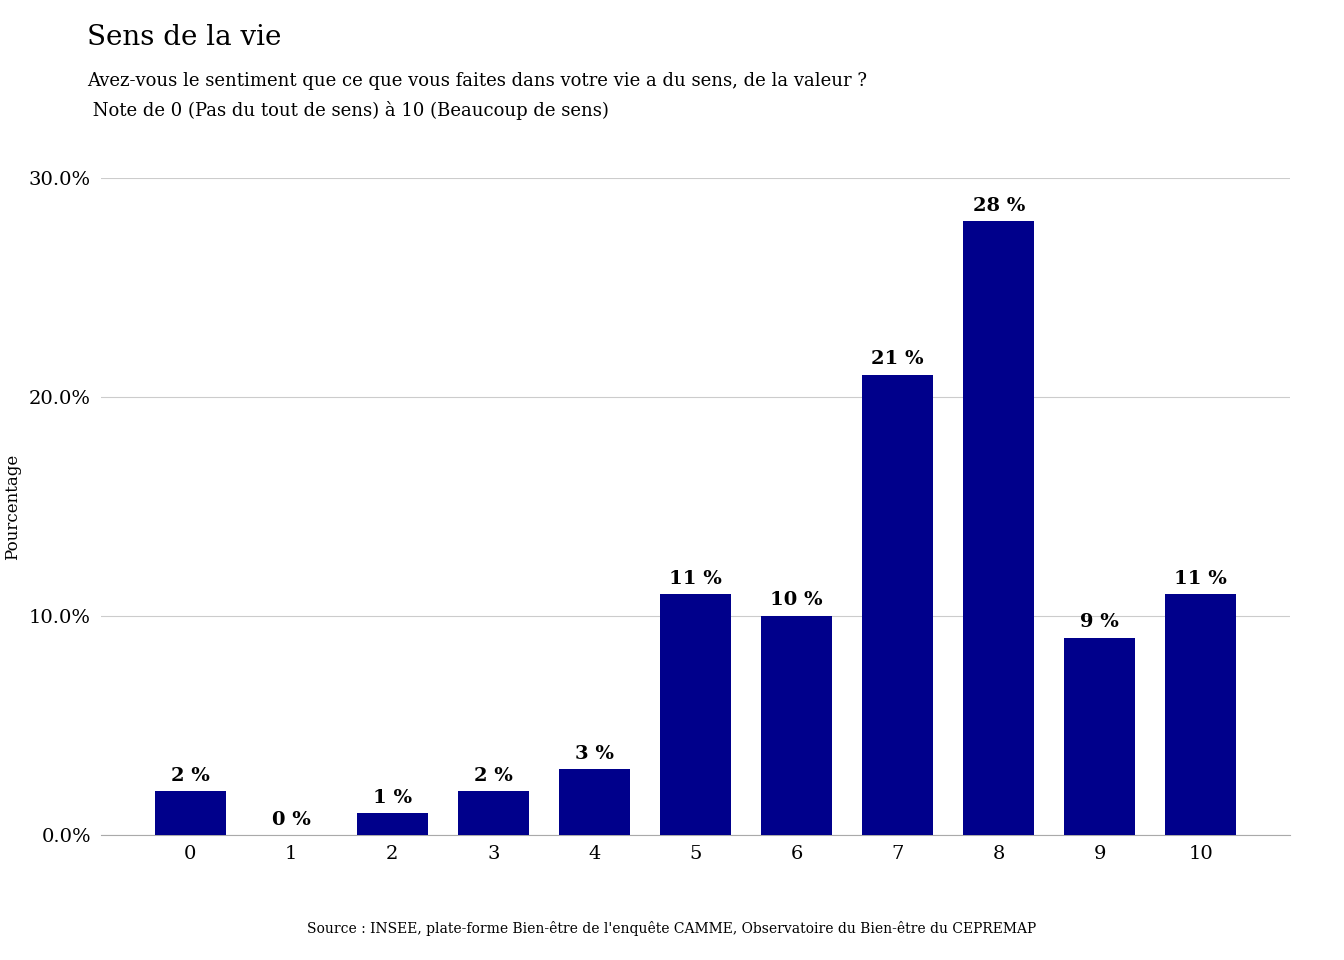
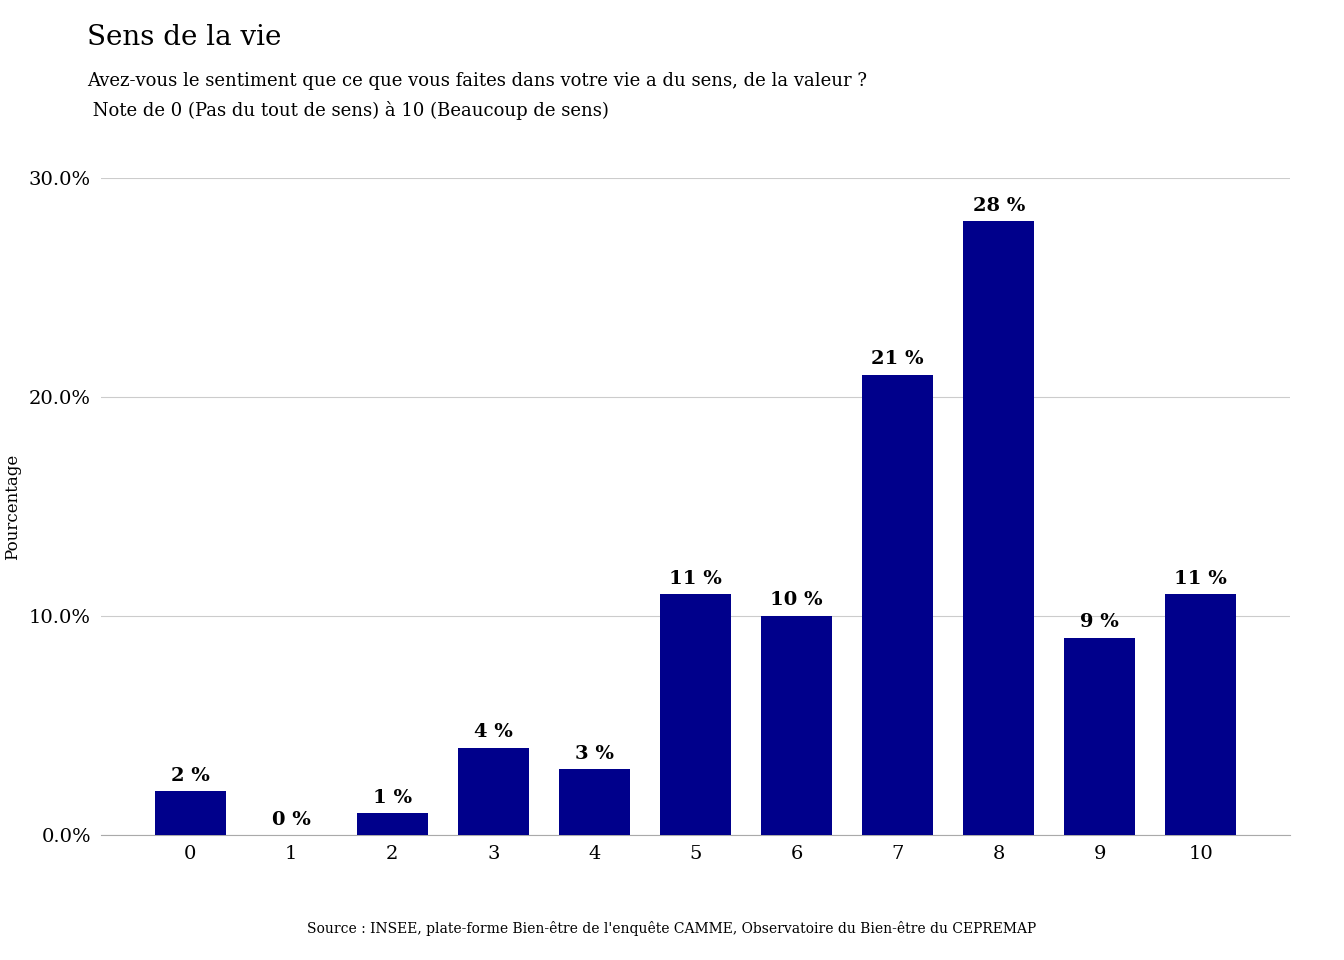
3: 2 -> 4
